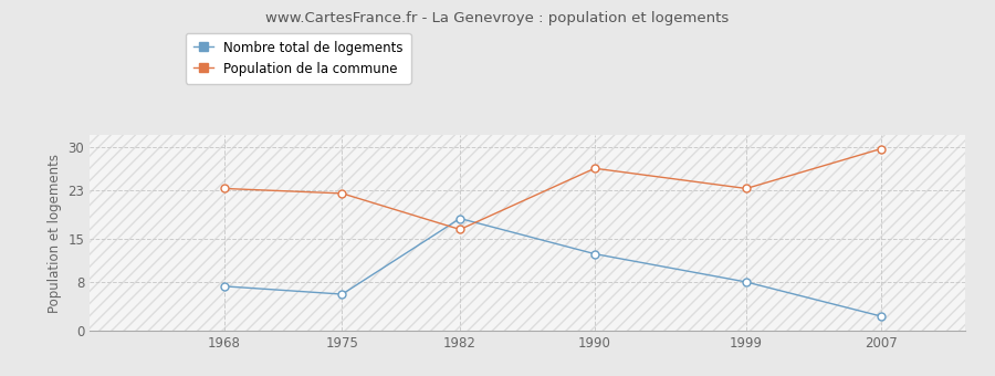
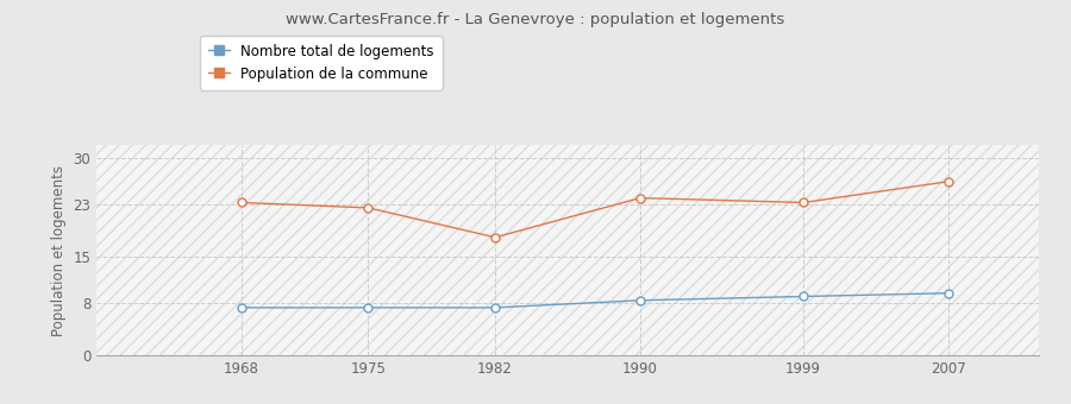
Nombre total de logements/1975: 6.0 -> 7.3
Nombre total de logements/1982: 18.4 -> 7.3
Population de la commune/1982: 16.6 -> 18.0
Nombre total de logements/1990: 12.6 -> 8.4
Population de la commune/1990: 26.6 -> 24.0
Nombre total de logements/1999: 8.0 -> 9.0
Nombre total de logements/2007: 2.4 -> 9.5
Population de la commune/2007: 29.8 -> 26.5
